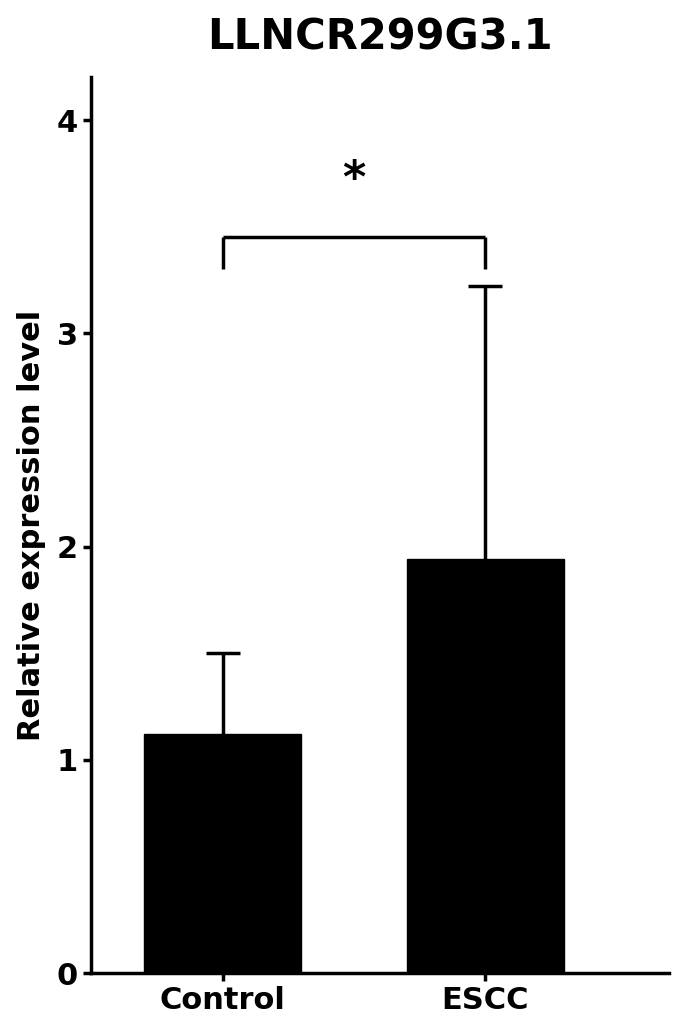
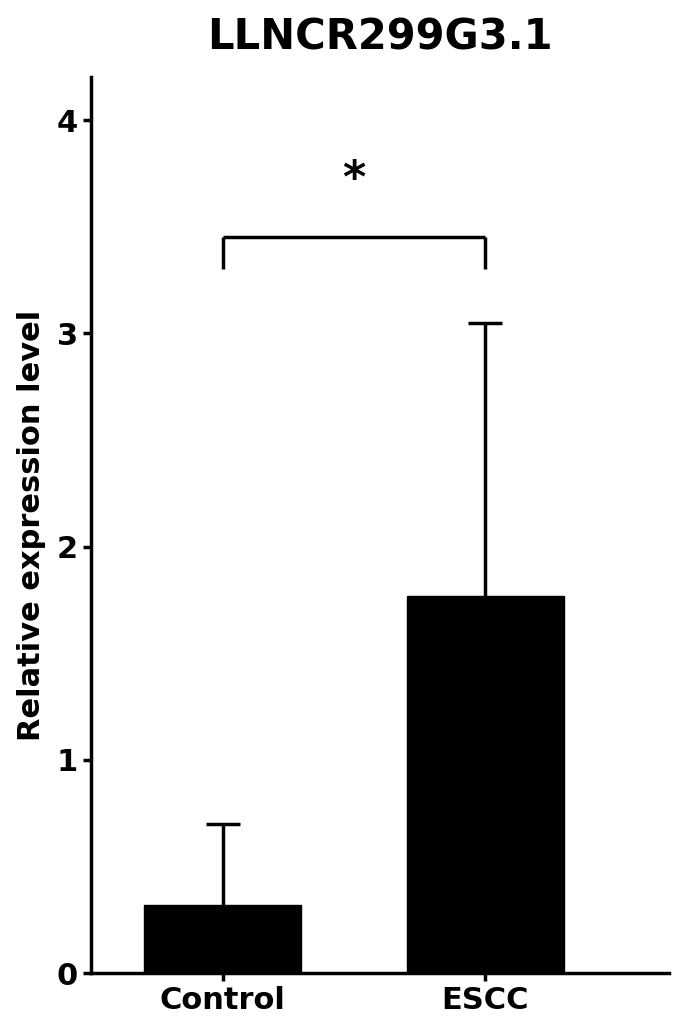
Control: 1.12 -> 0.32
ESCC: 1.94 -> 1.77
